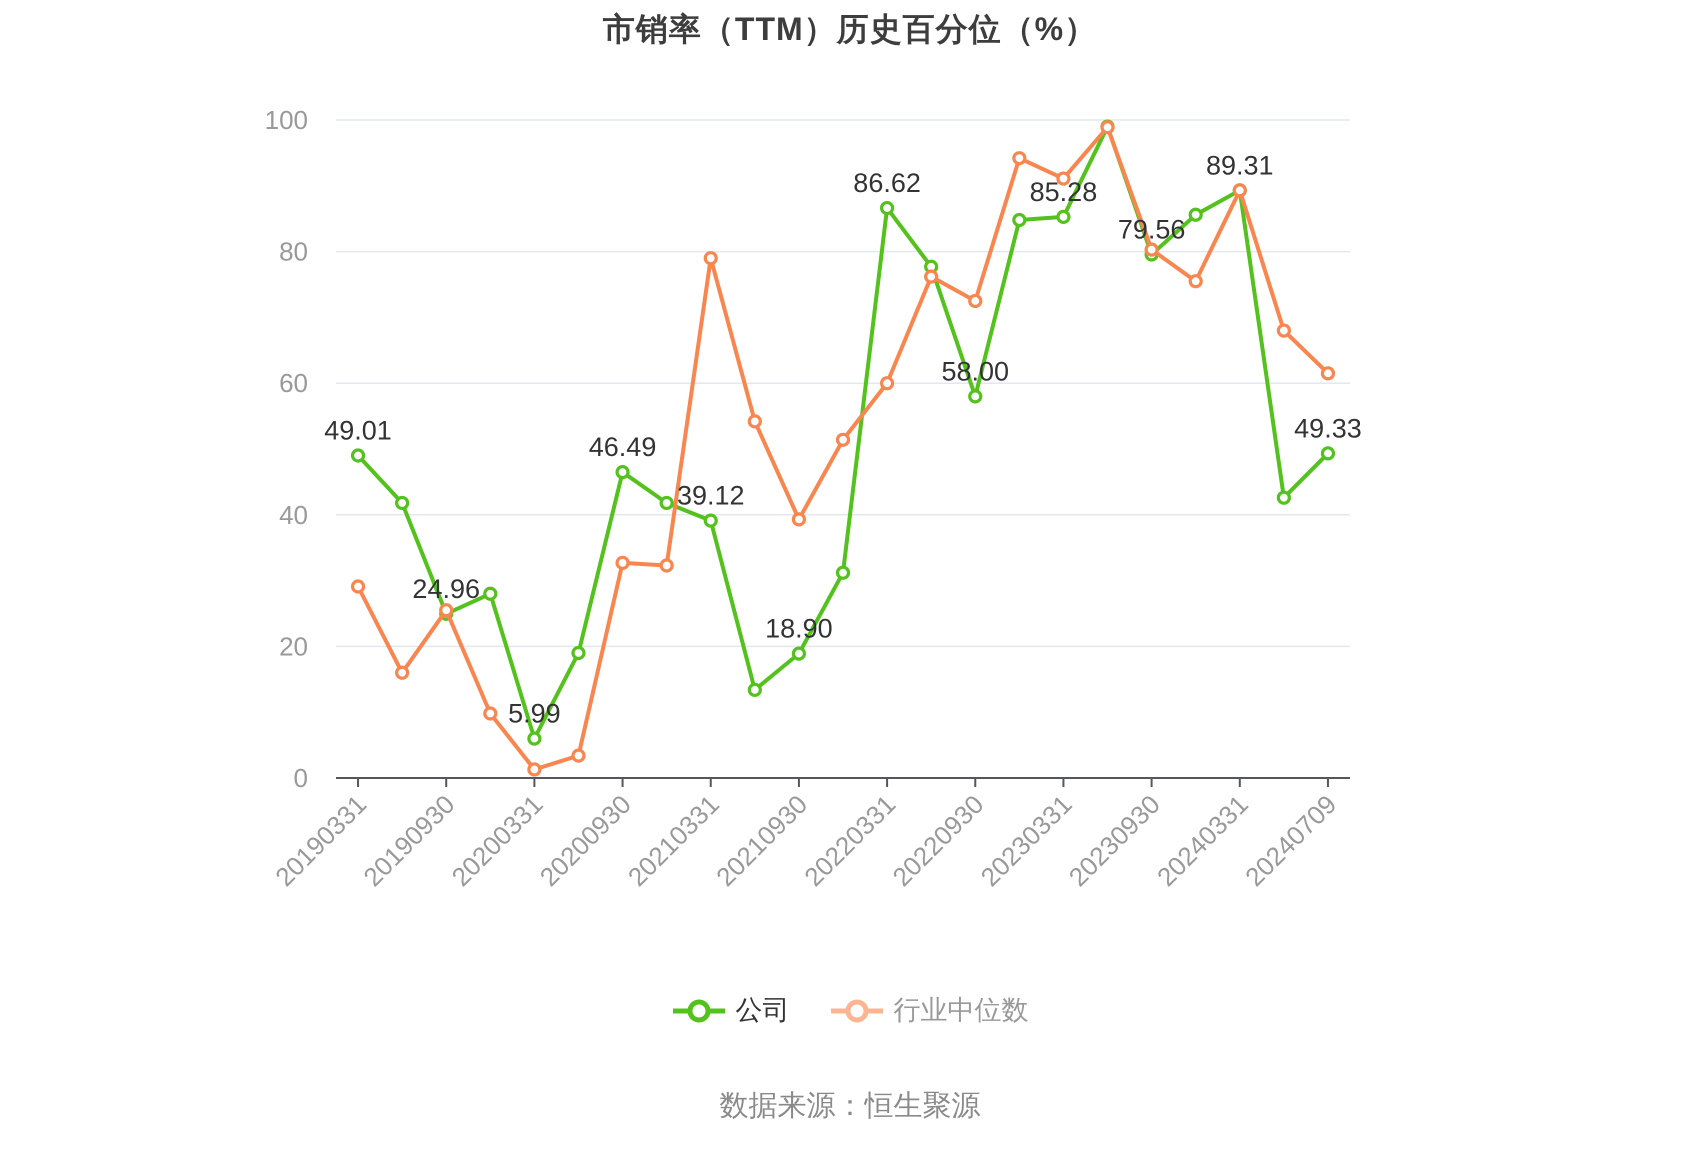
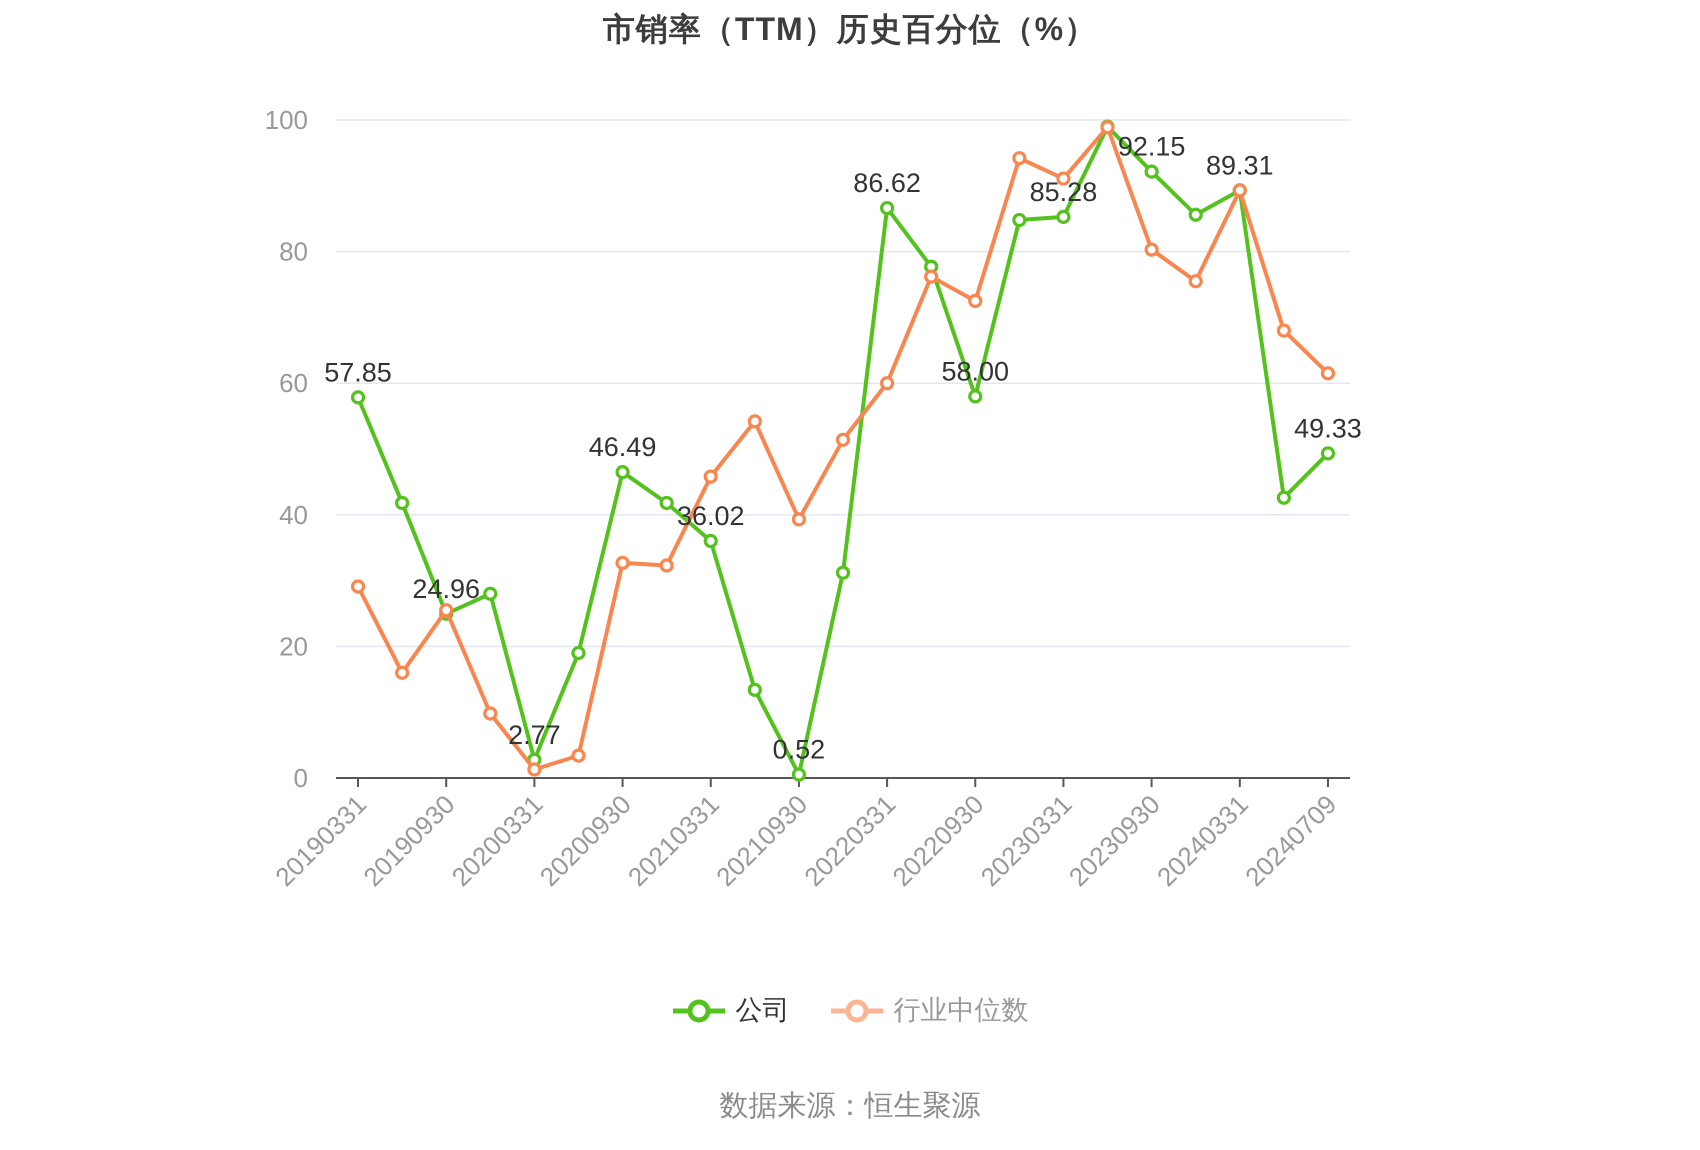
公司/20190331: 49.01 -> 57.85
公司/20200331: 5.99 -> 2.77
公司/20210331: 39.12 -> 36.02
行业中位数/20210331: 79 -> 46
公司/20210930: 18.90 -> 0.52
公司/20230930: 79.56 -> 92.15
